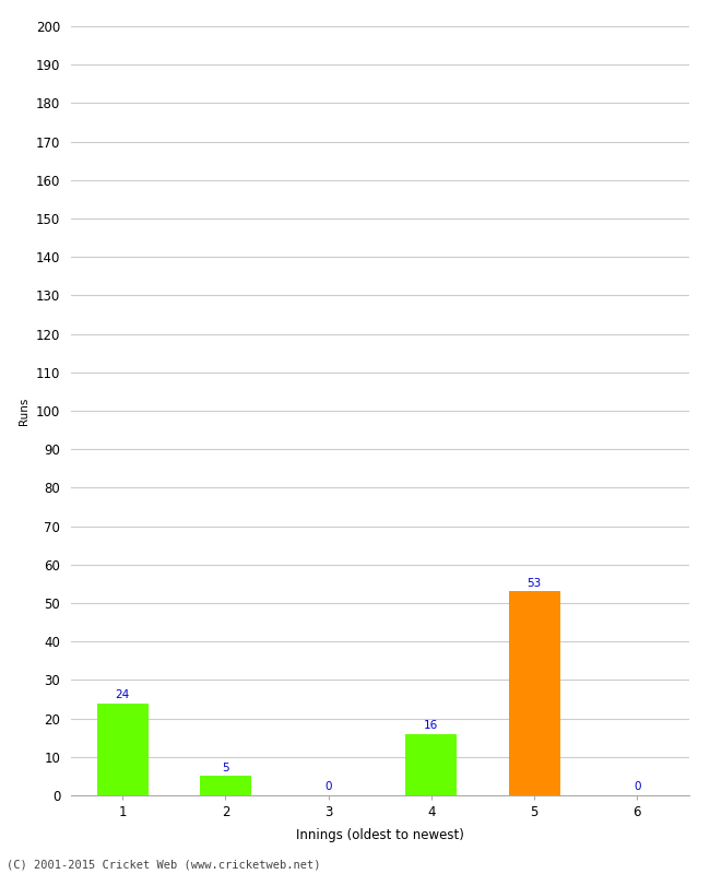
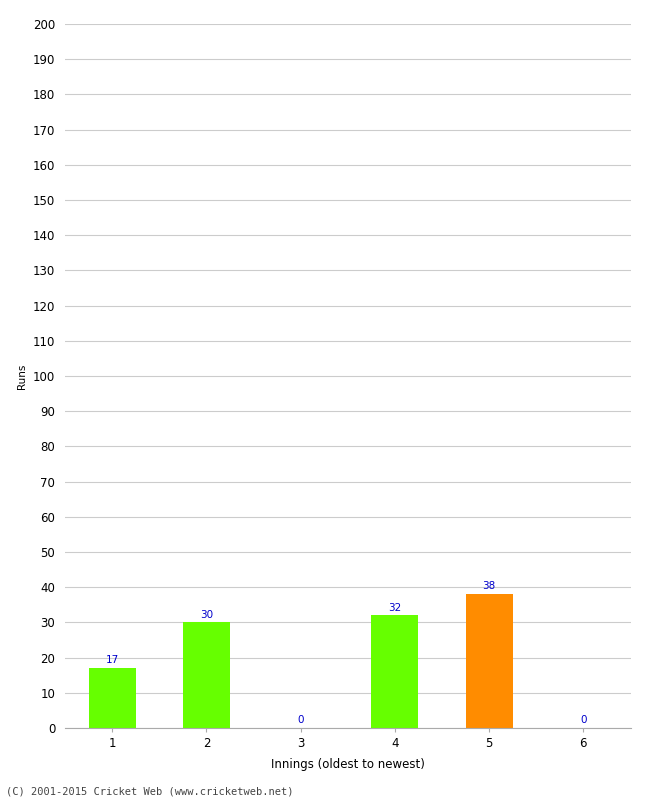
1: 24 -> 17
2: 5 -> 30
4: 16 -> 32
5: 53 -> 38
